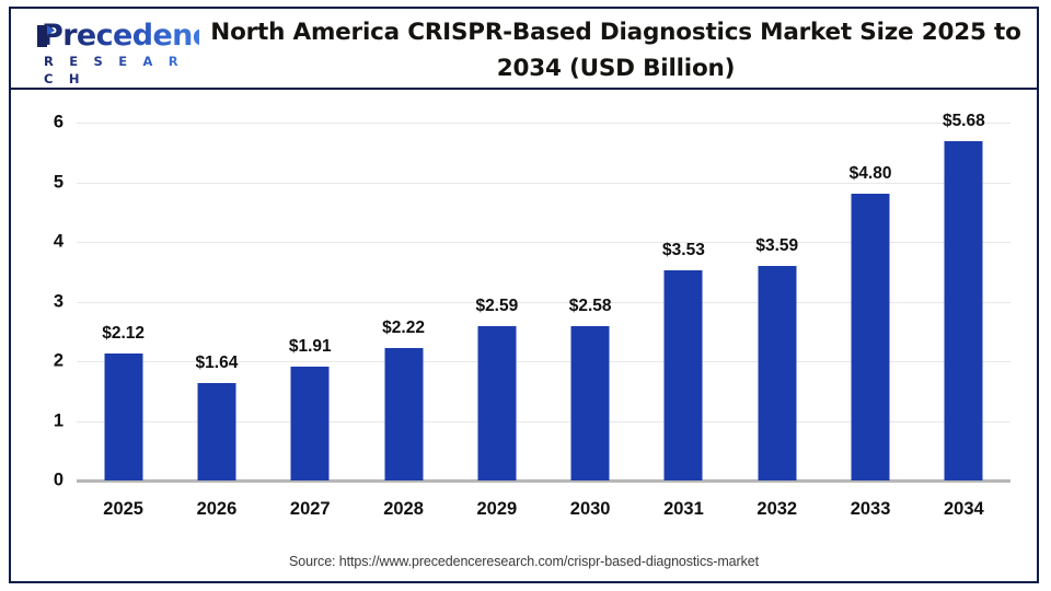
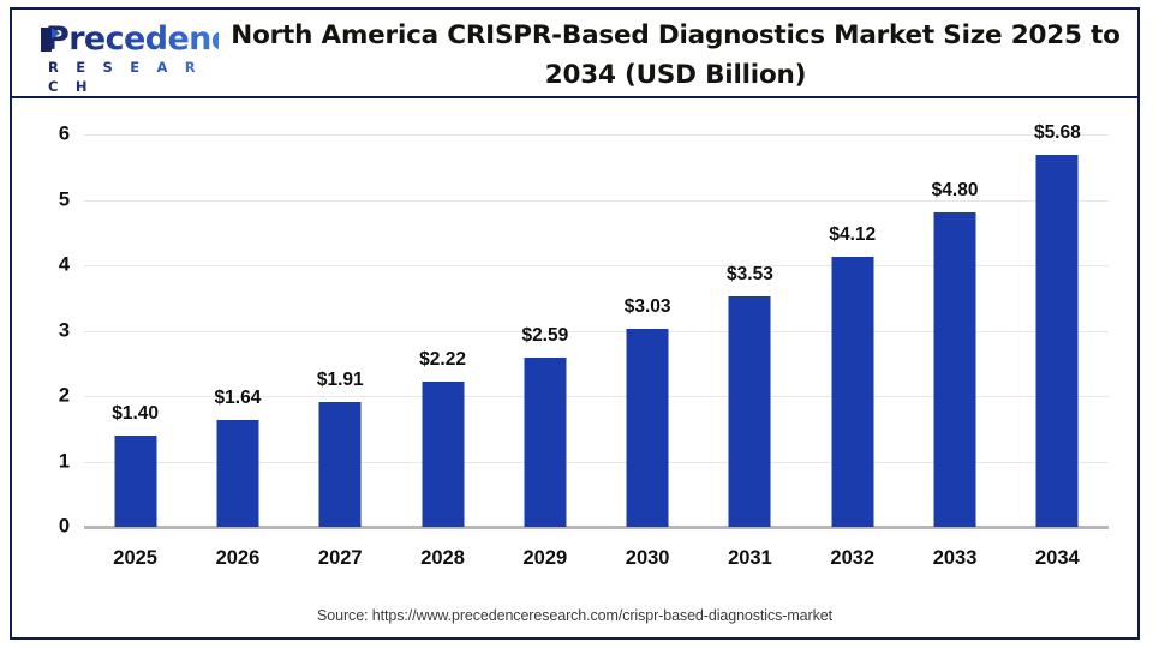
2025: $2.12 -> $1.40
2030: $2.58 -> $3.03
2032: $3.59 -> $4.12
